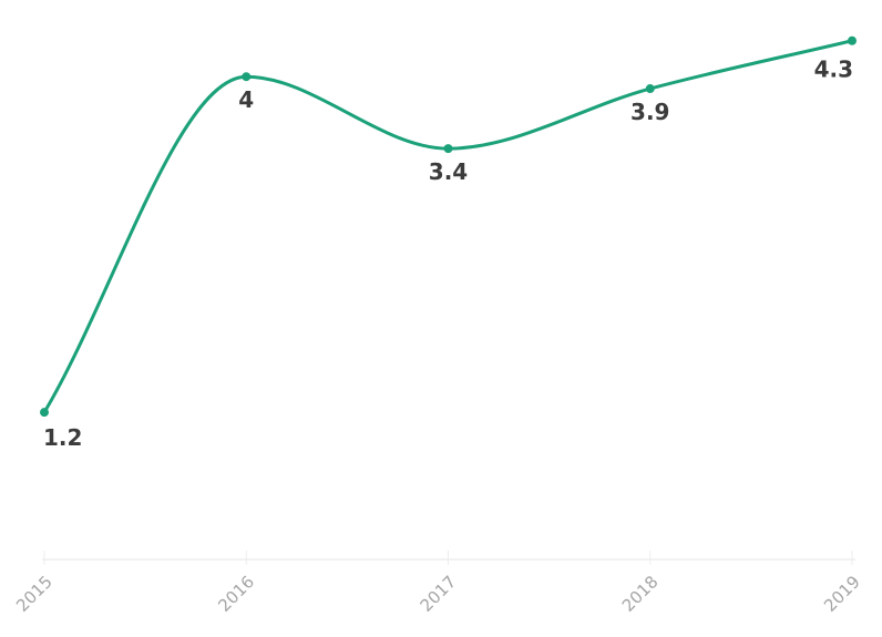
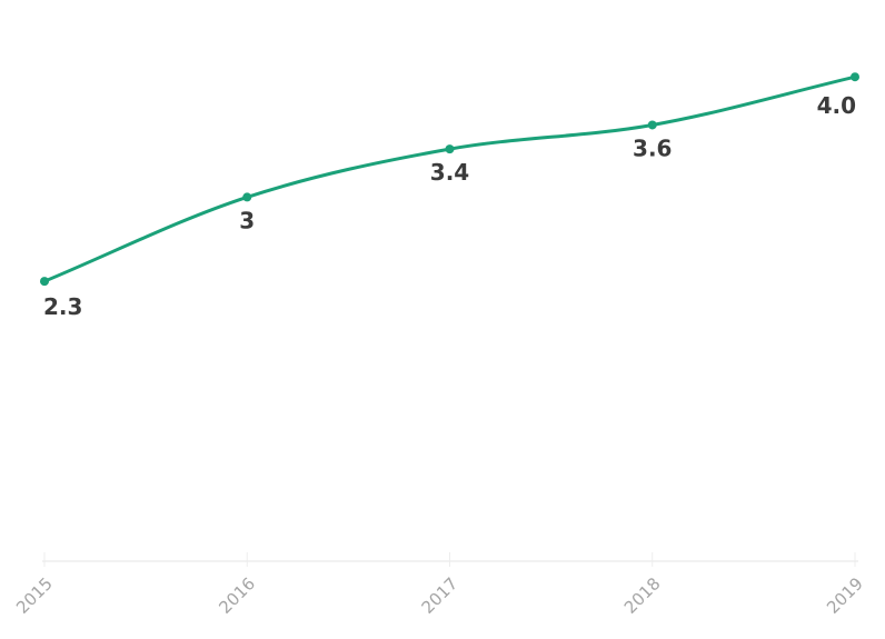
2015: 1.2 -> 2.3
2016: 4 -> 3
2018: 3.9 -> 3.6
2019: 4.3 -> 4.0
